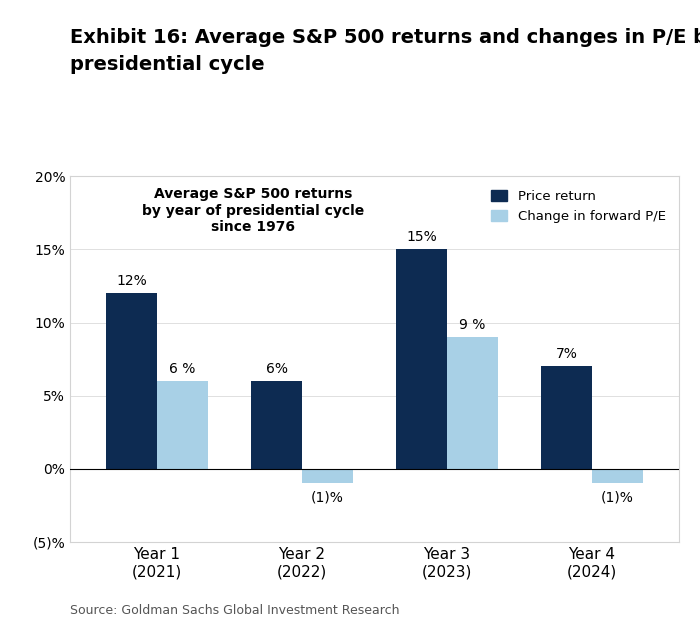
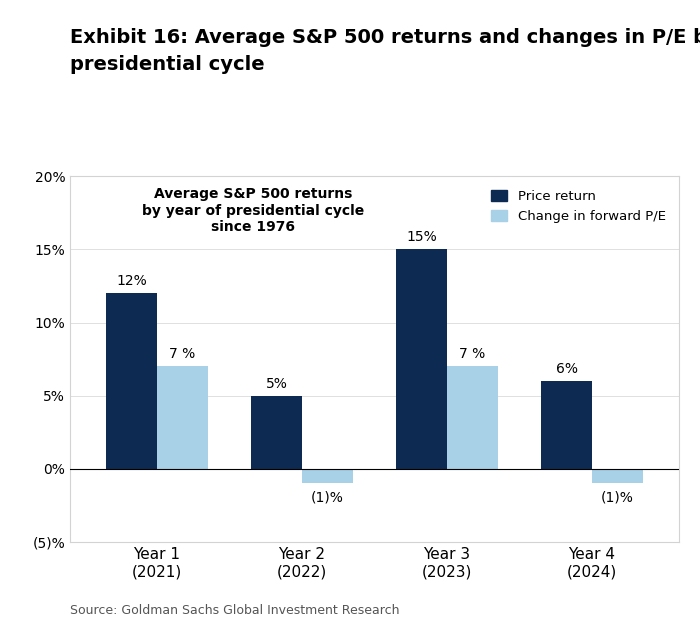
Change in forward P/E/Year 1 (2021): 6 -> 7
Price return/Year 2 (2022): 6% -> 5%
Change in forward P/E/Year 3 (2023): 9 -> 7
Price return/Year 4 (2024): 7% -> 6%
